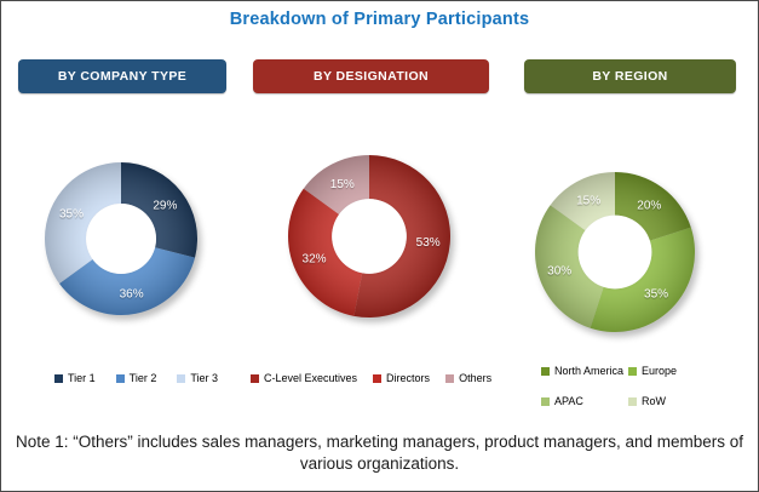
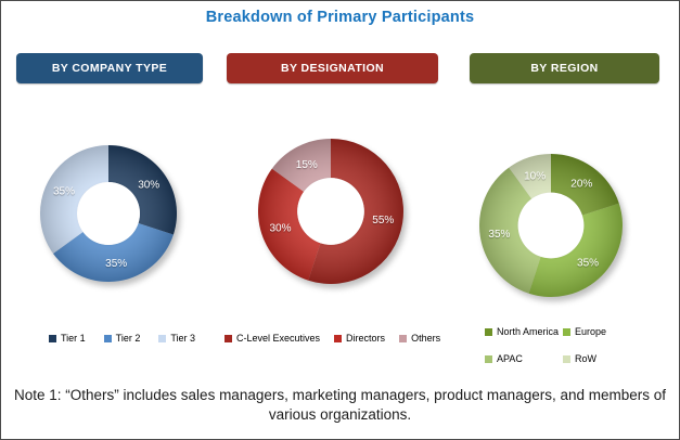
BY COMPANY TYPE/Tier 1: 29% -> 30%
BY COMPANY TYPE/Tier 2: 36% -> 35%
BY DESIGNATION/C-Level Executives: 53% -> 55%
BY DESIGNATION/Directors: 32% -> 30%
BY REGION/APAC: 30% -> 35%
BY REGION/RoW: 15% -> 10%
